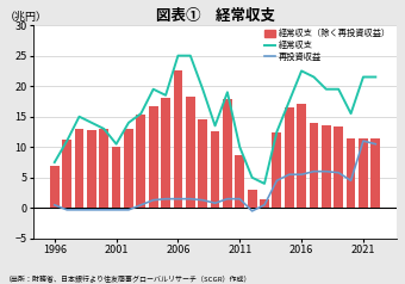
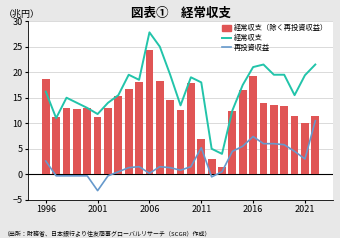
経常収支（除く再投資収益）/1996: 7.0 -> 18.6
経常収支/1996: 7.5 -> 16.2
再投資収益/1996: 0.5 -> 2.6
経常収支（除く再投資収益）/2001: 10.0 -> 11.2
経常収支/2001: 10.5 -> 11.8
再投資収益/2001: -0.3 -> -3.2
経常収支（除く再投資収益）/2006: 22.5 -> 24.4
経常収支/2006: 25.0 -> 27.8
再投資収益/2006: 1.5 -> 0.2
経常収支（除く再投資収益）/2011: 8.7 -> 7.0
経常収支/2011: 10.0 -> 18.0
再投資収益/2011: 1.5 -> 5.2
経常収支（除く再投資収益）/2016: 17.0 -> 19.2
経常収支/2016: 22.5 -> 21.0
再投資収益/2016: 5.5 -> 7.4
経常収支（除く再投資収益）/2021: 11.5 -> 10.0
経常収支/2021: 21.5 -> 19.4
再投資収益/2021: 11.0 -> 3.0
